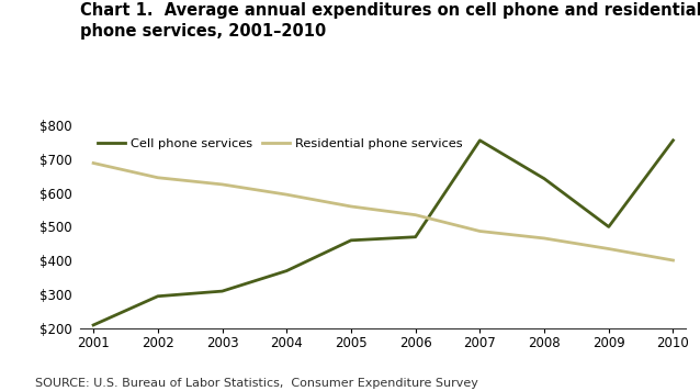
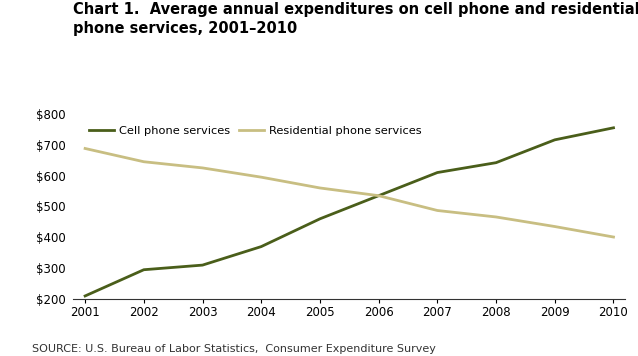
Cell phone services/2006: $470 -> $535
Cell phone services/2007: $755 -> $610
Cell phone services/2009: $500 -> $716
